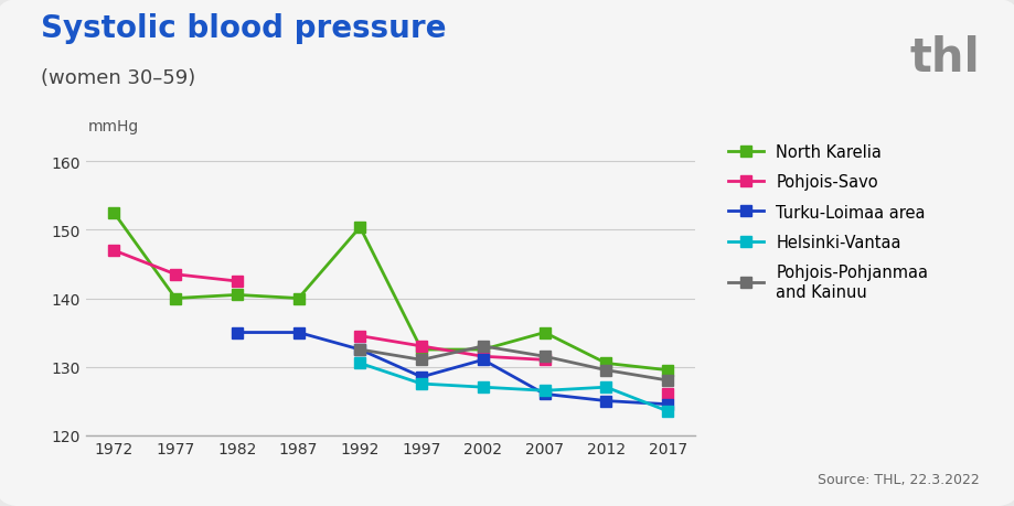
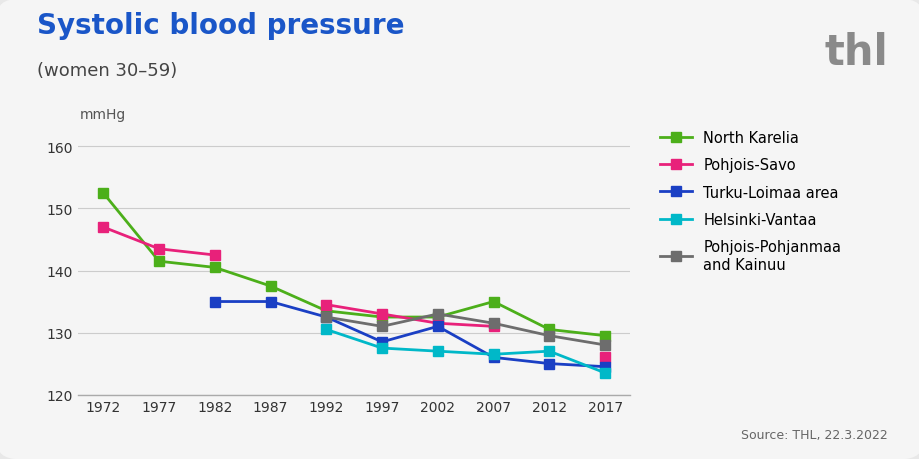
North Karelia/1977: 140.0 -> 141.5
North Karelia/1987: 140.0 -> 137.5
North Karelia/1992: 150.4 -> 133.5
